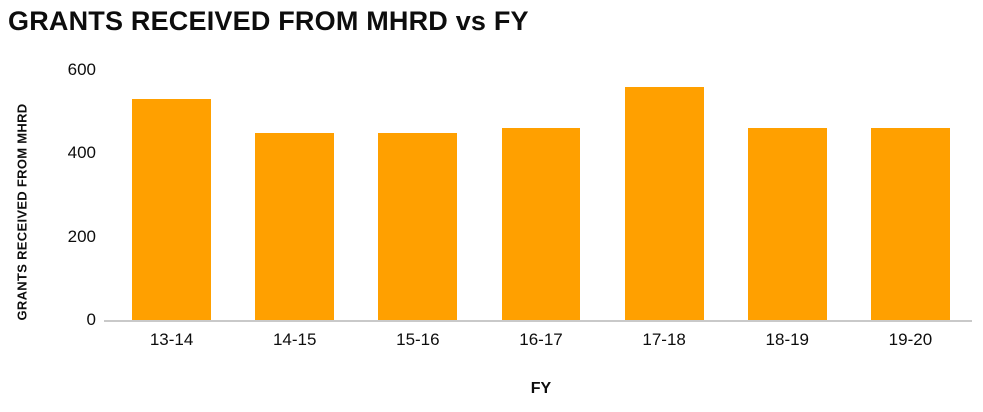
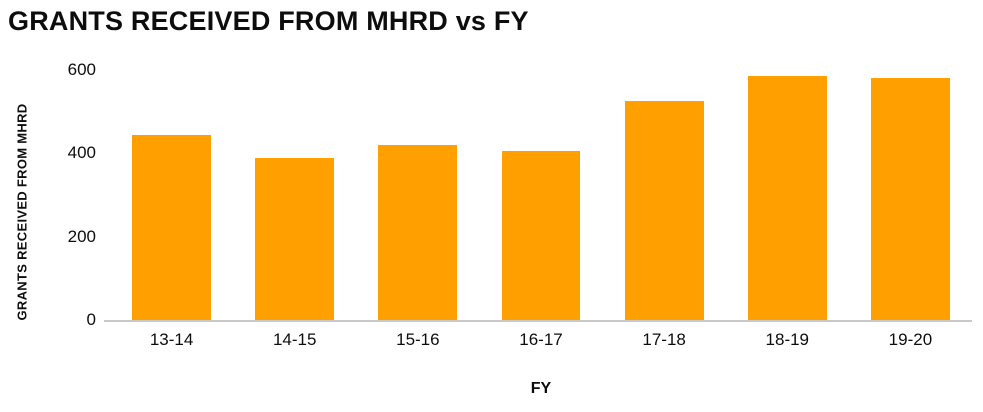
13-14: 530 -> 440
14-15: 450 -> 390
15-16: 450 -> 420
16-17: 460 -> 400
17-18: 560 -> 520
18-19: 460 -> 580
19-20: 460 -> 580
